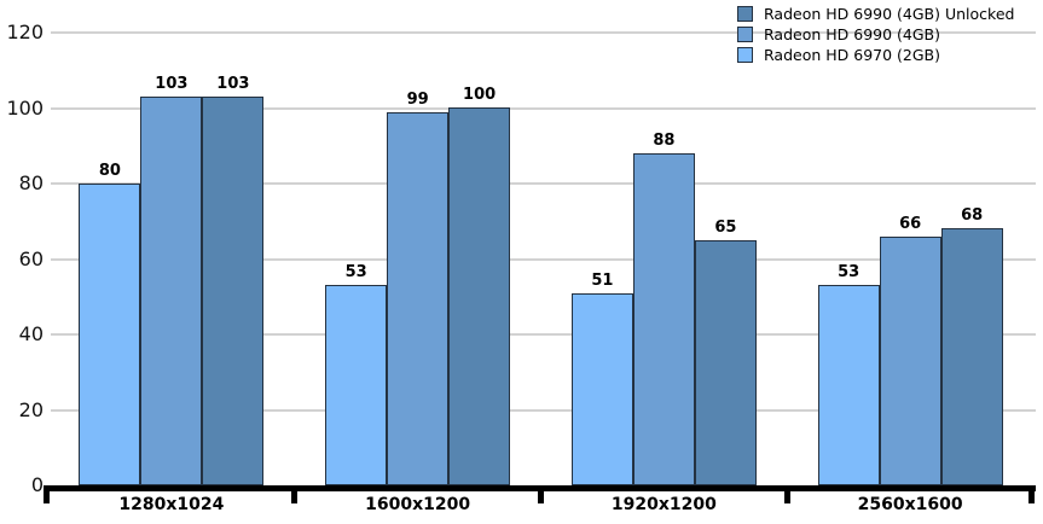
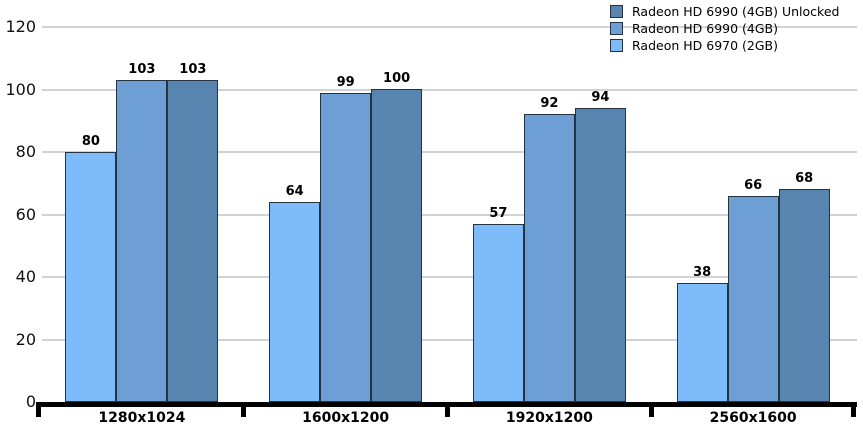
Radeon HD 6970 (2GB)/1600x1200: 53 -> 64
Radeon HD 6990 (4GB) Unlocked/1920x1200: 65 -> 94
Radeon HD 6990 (4GB)/1920x1200: 88 -> 92
Radeon HD 6970 (2GB)/1920x1200: 51 -> 57
Radeon HD 6970 (2GB)/2560x1600: 53 -> 38
